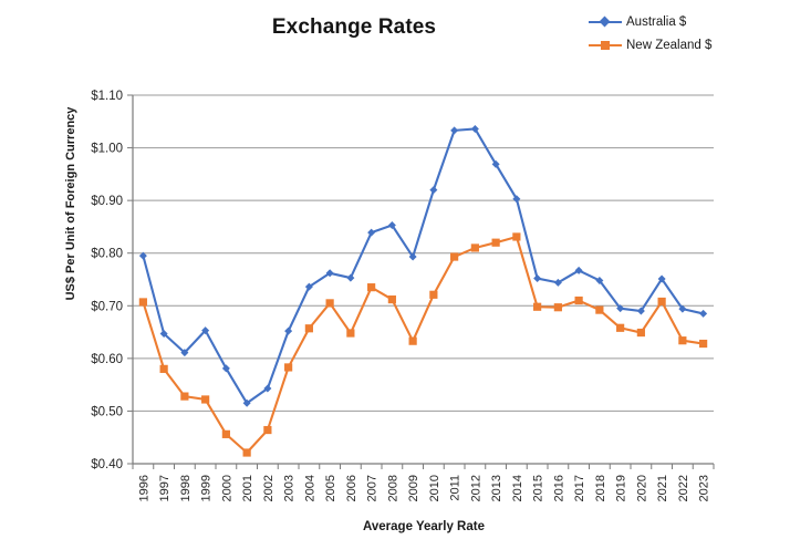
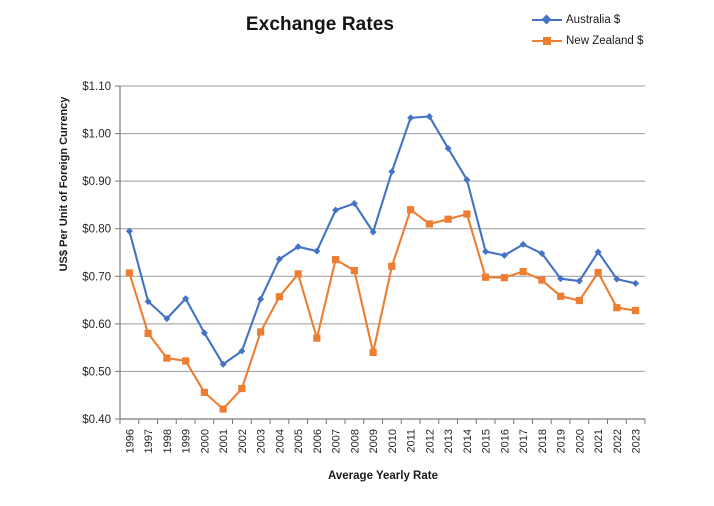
New Zealand $/2006: $0.65 -> $0.57
New Zealand $/2009: $0.63 -> $0.54
New Zealand $/2011: $0.79 -> $0.84
